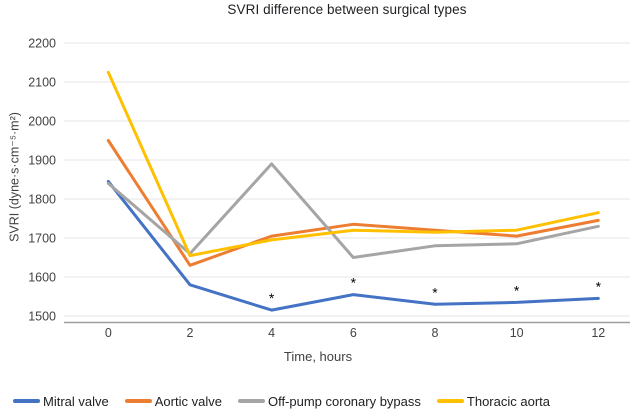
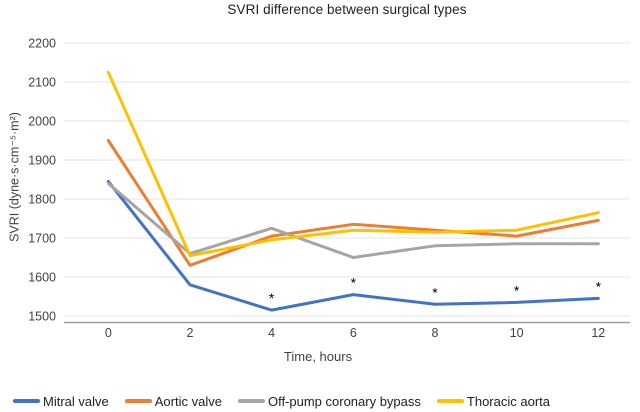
Off-pump coronary bypass/4: 1890 -> 1720
Off-pump coronary bypass/12: 1730 -> 1680
